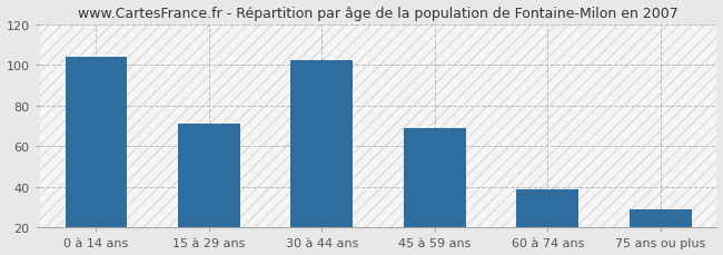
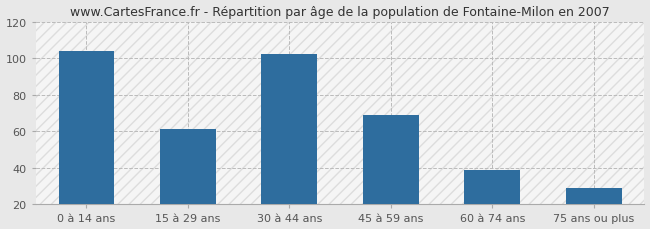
15 à 29 ans: 71 -> 61
